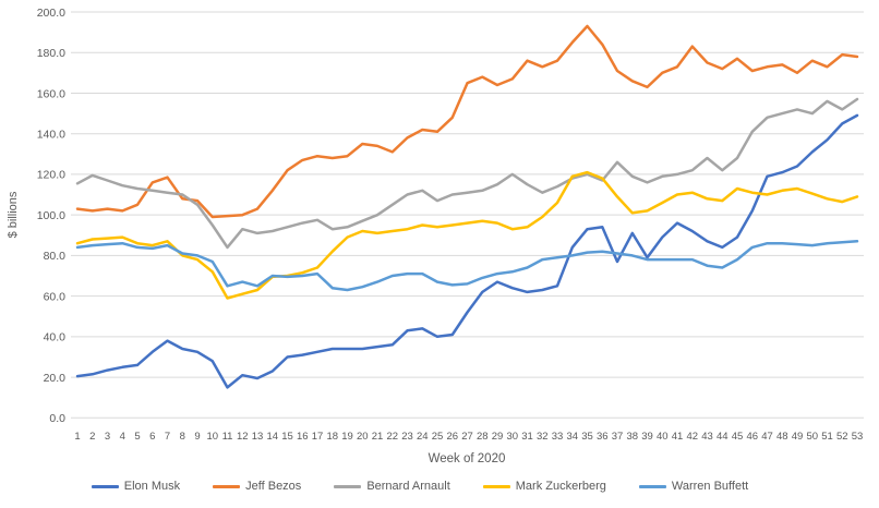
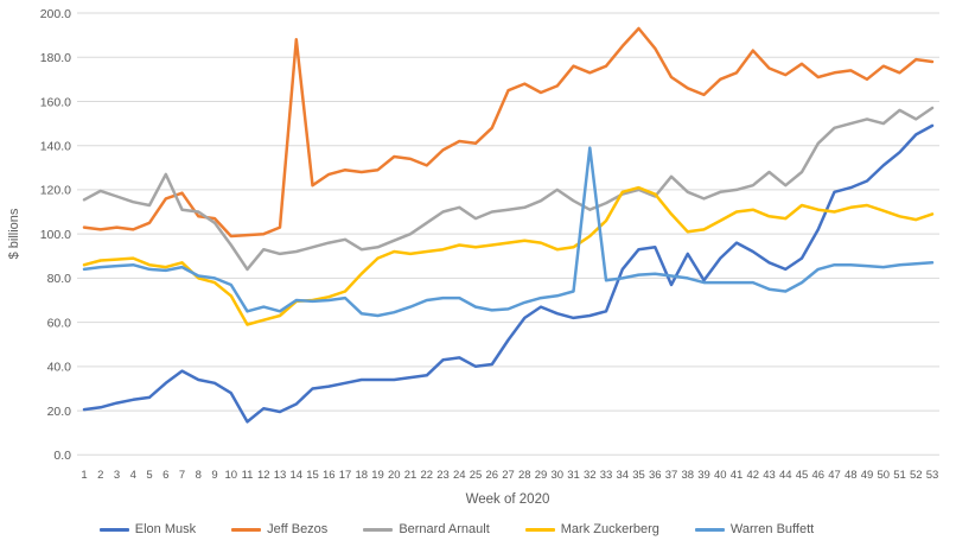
Bernard Arnault/6: 112 -> 127
Jeff Bezos/14: 112 -> 188
Warren Buffett/32: 78 -> 139
